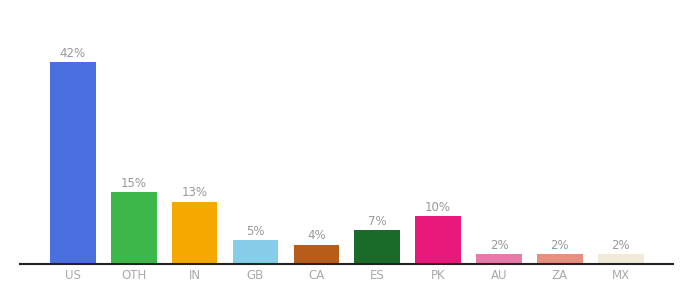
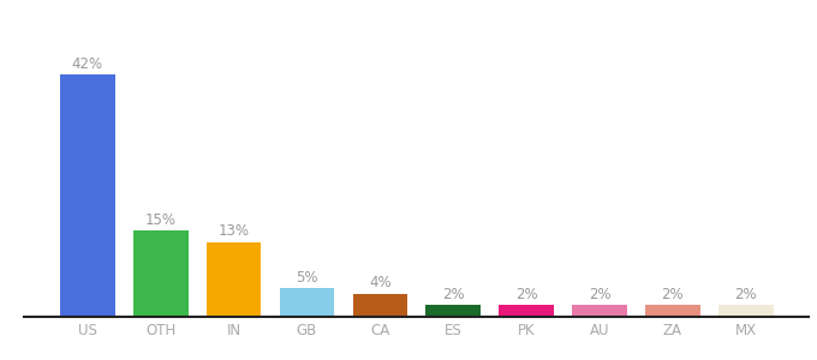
ES: 7% -> 2%
PK: 10% -> 2%
